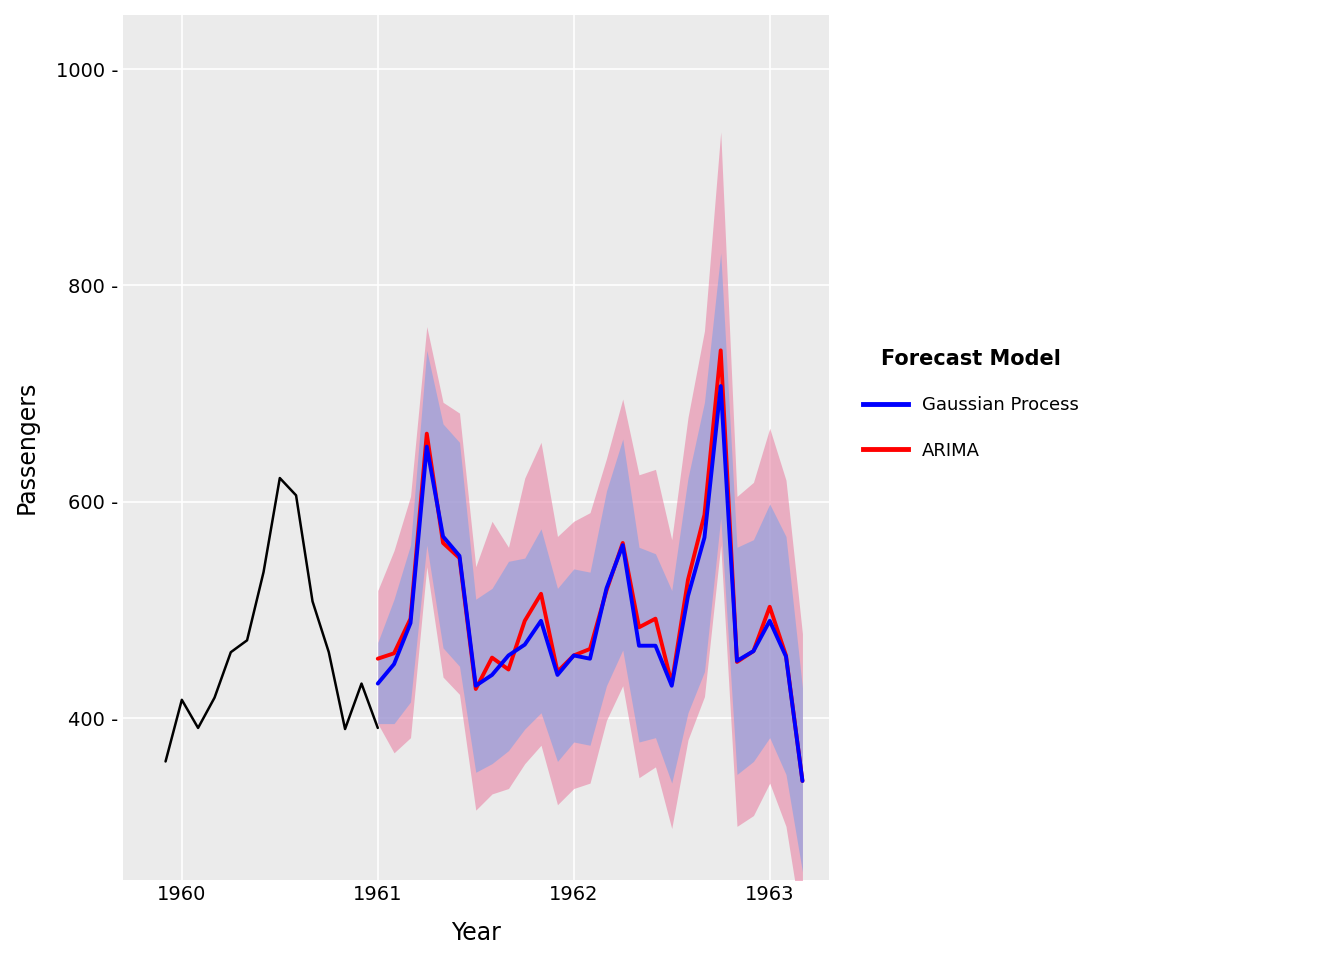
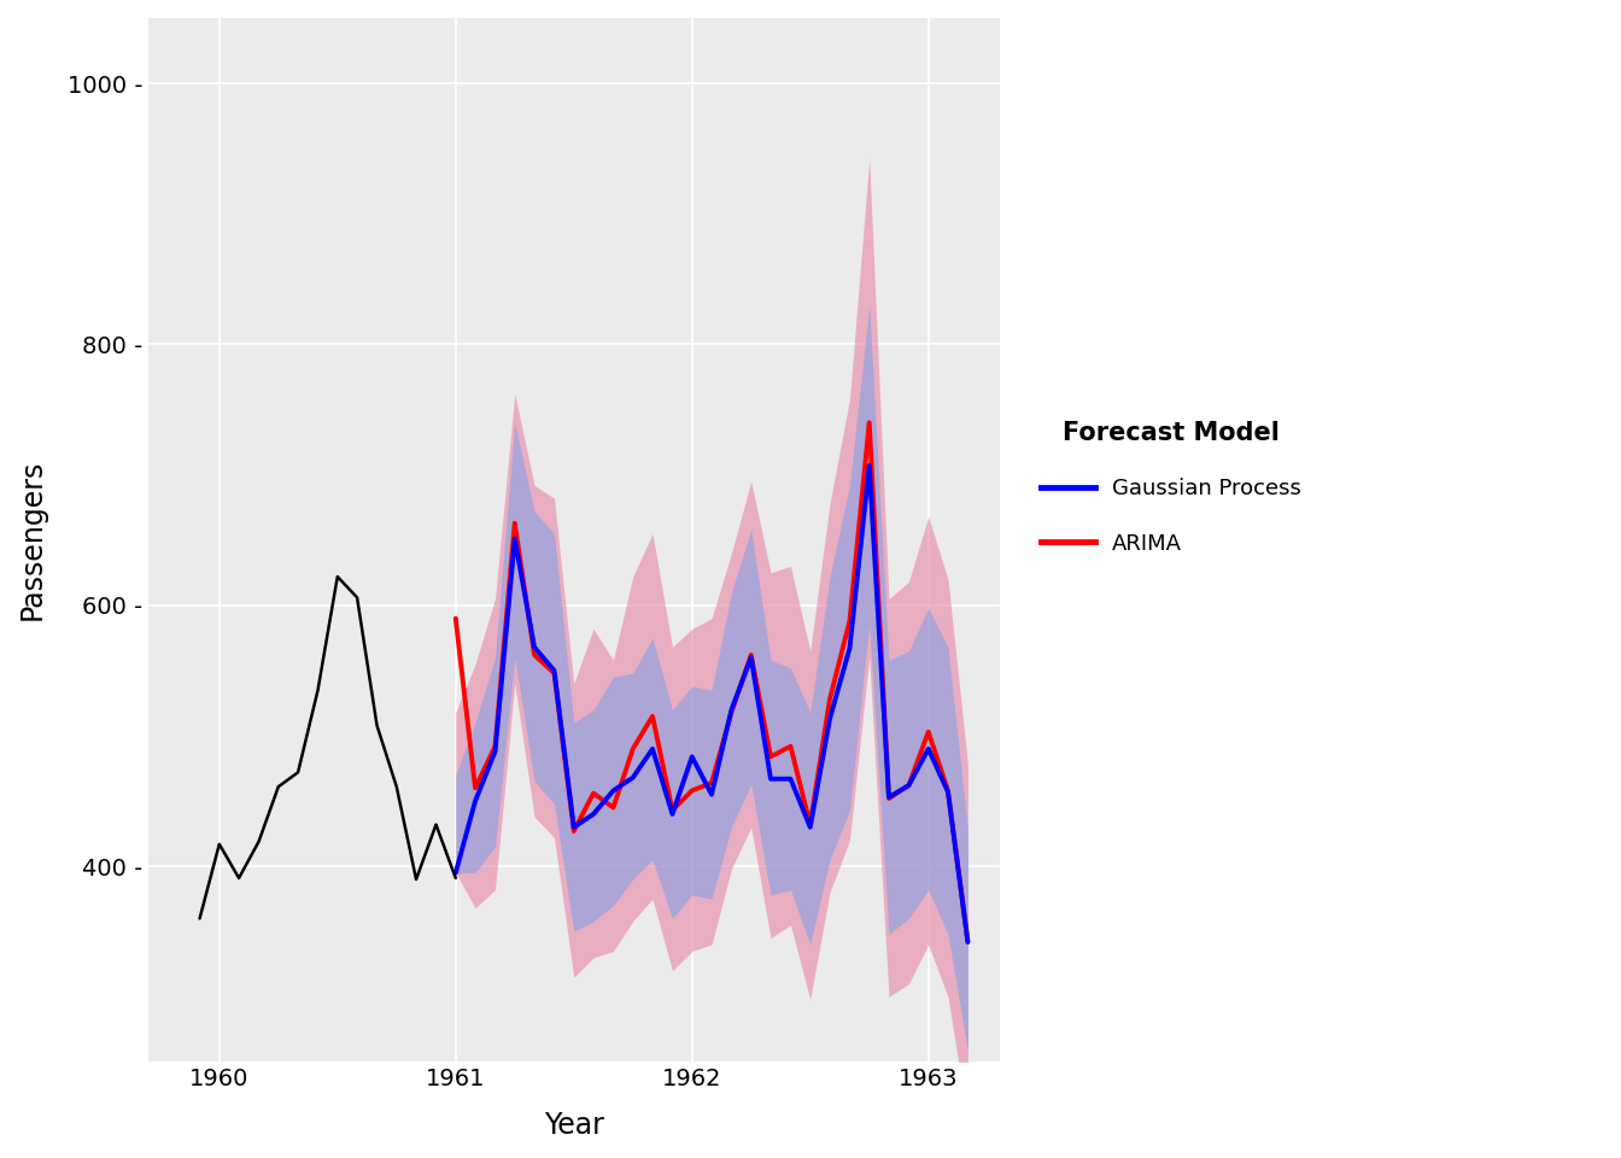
Gaussian Process/1961: 432 - -> 395 -
ARIMA/1961: 455 - -> 590 -
Gaussian Process/1962: 458 - -> 484 -
